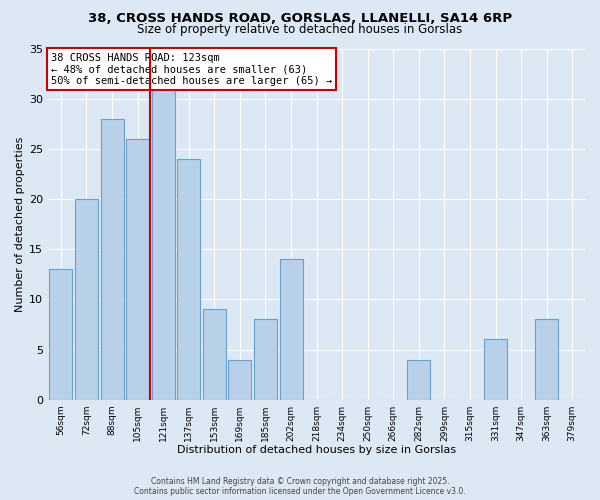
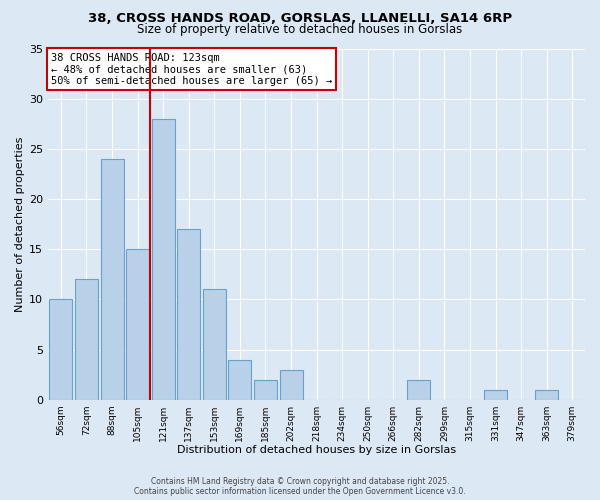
56sqm: 13 -> 10
72sqm: 20 -> 12
88sqm: 28 -> 24
105sqm: 26 -> 15
121sqm: 31 -> 28
137sqm: 24 -> 17
153sqm: 9 -> 11
185sqm: 8 -> 2
202sqm: 14 -> 3
282sqm: 4 -> 2
331sqm: 6 -> 1
363sqm: 8 -> 1
